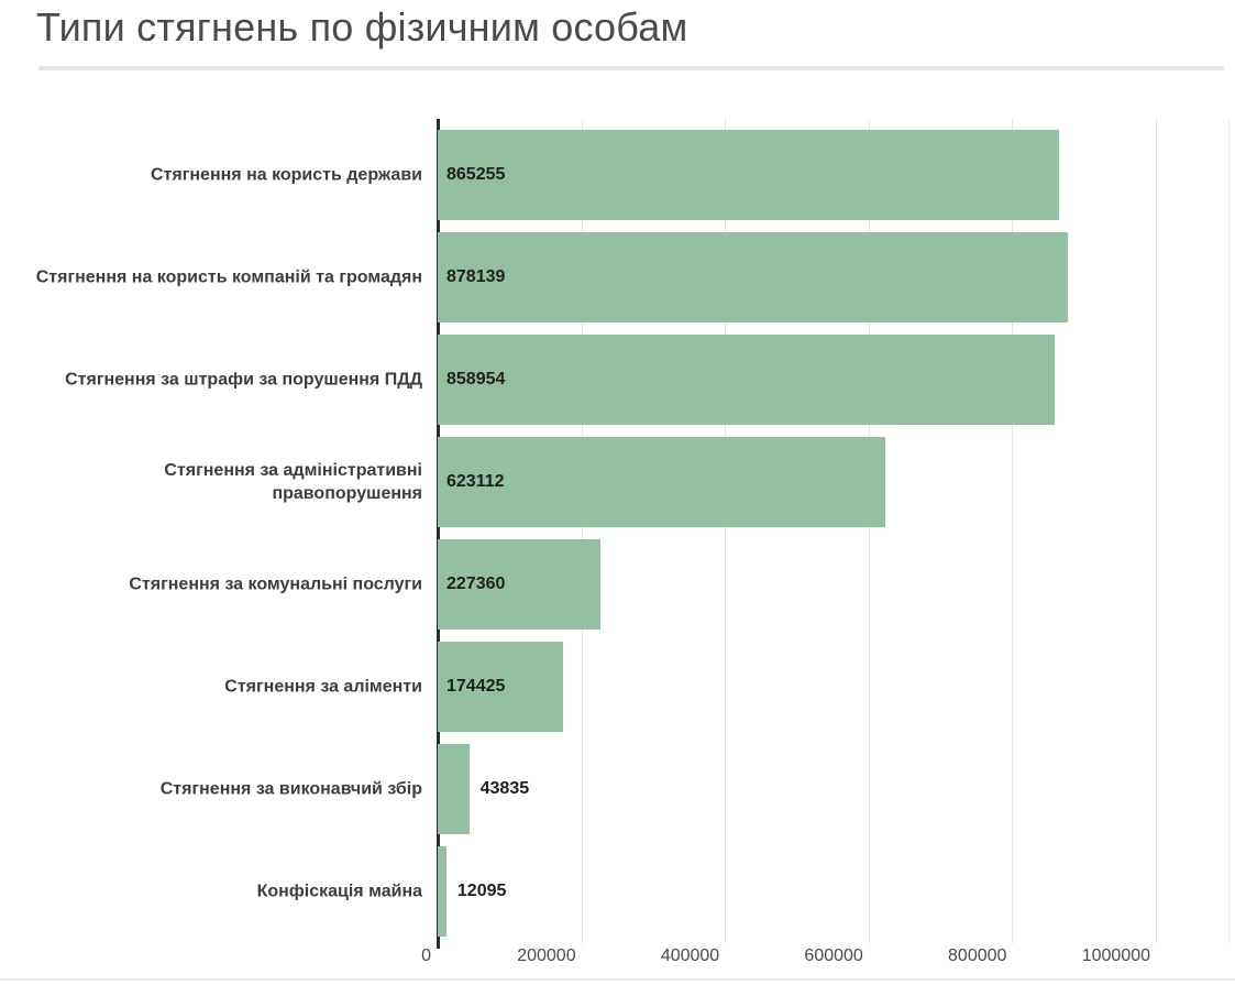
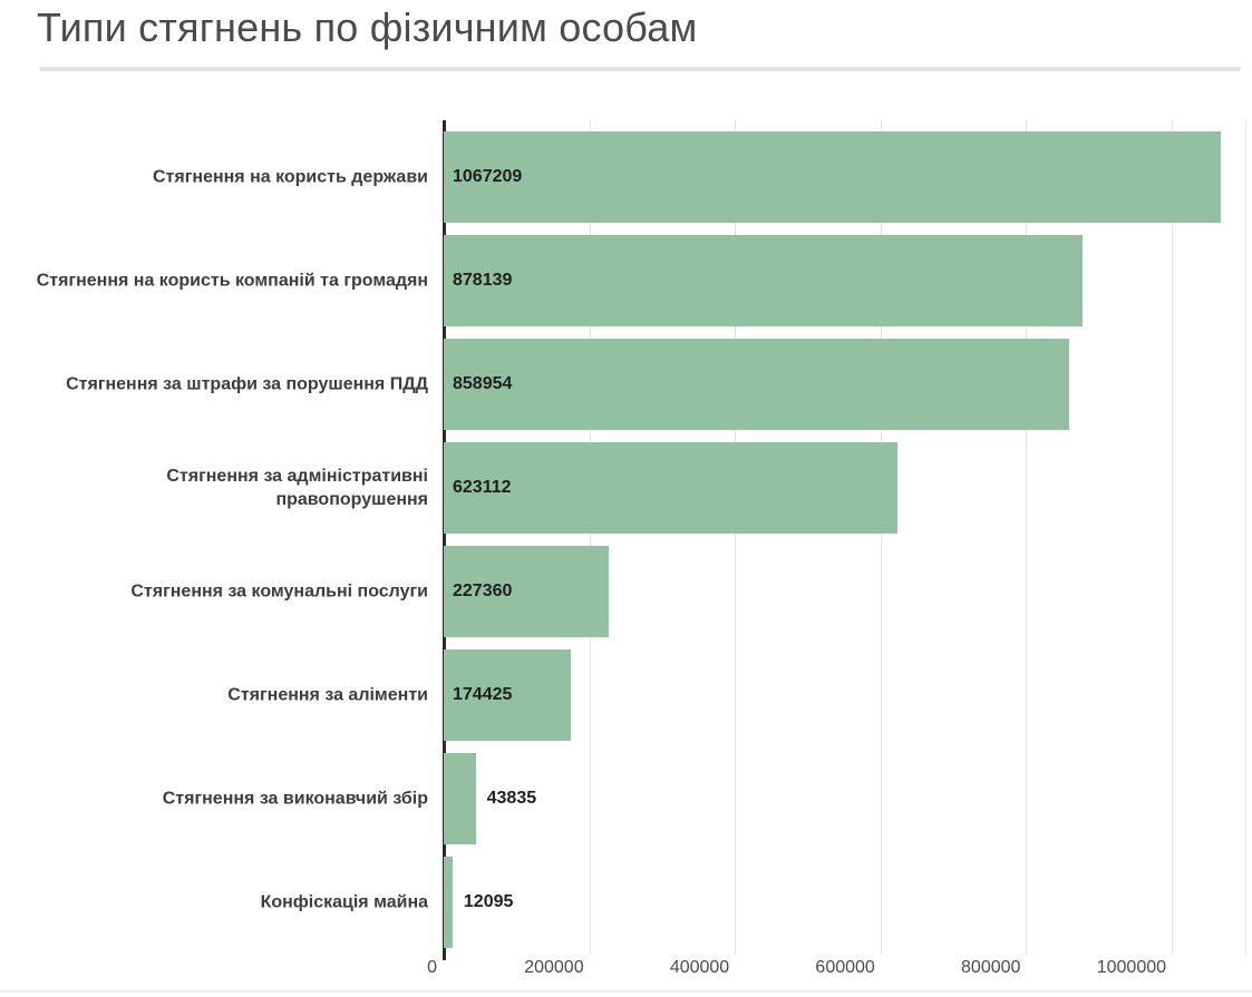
Стягнення на користь держави: 865255 -> 1067209
